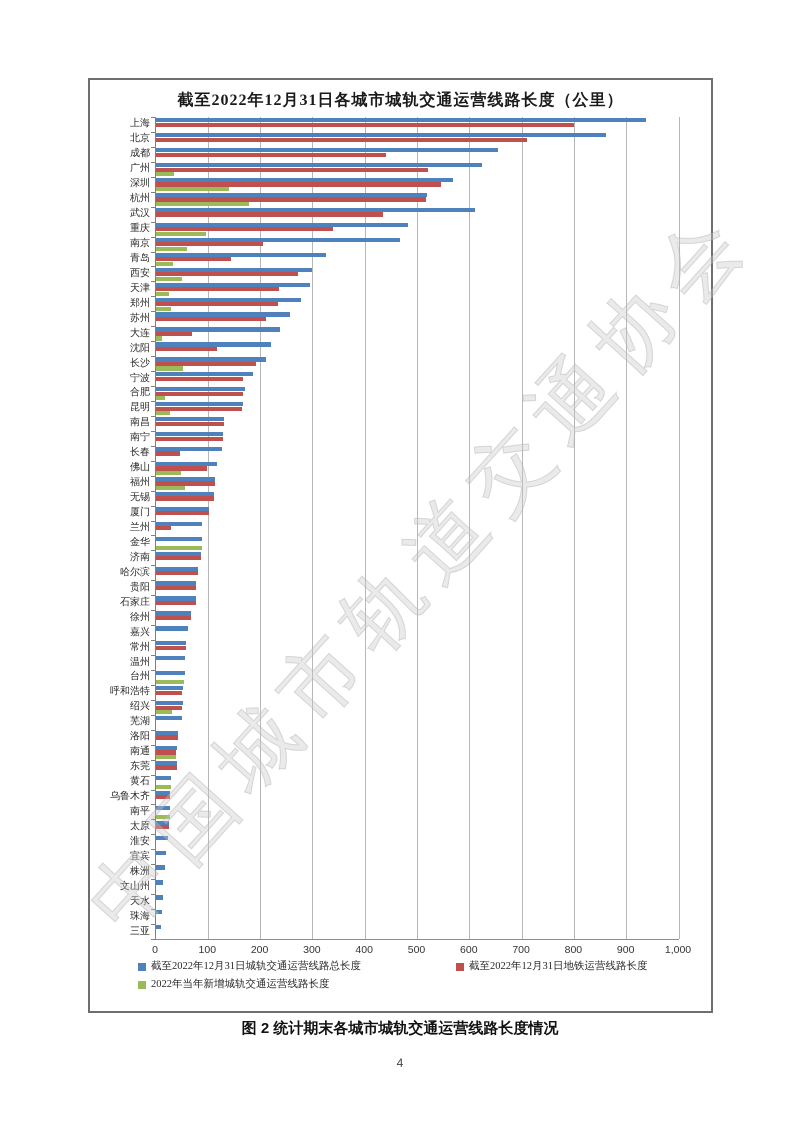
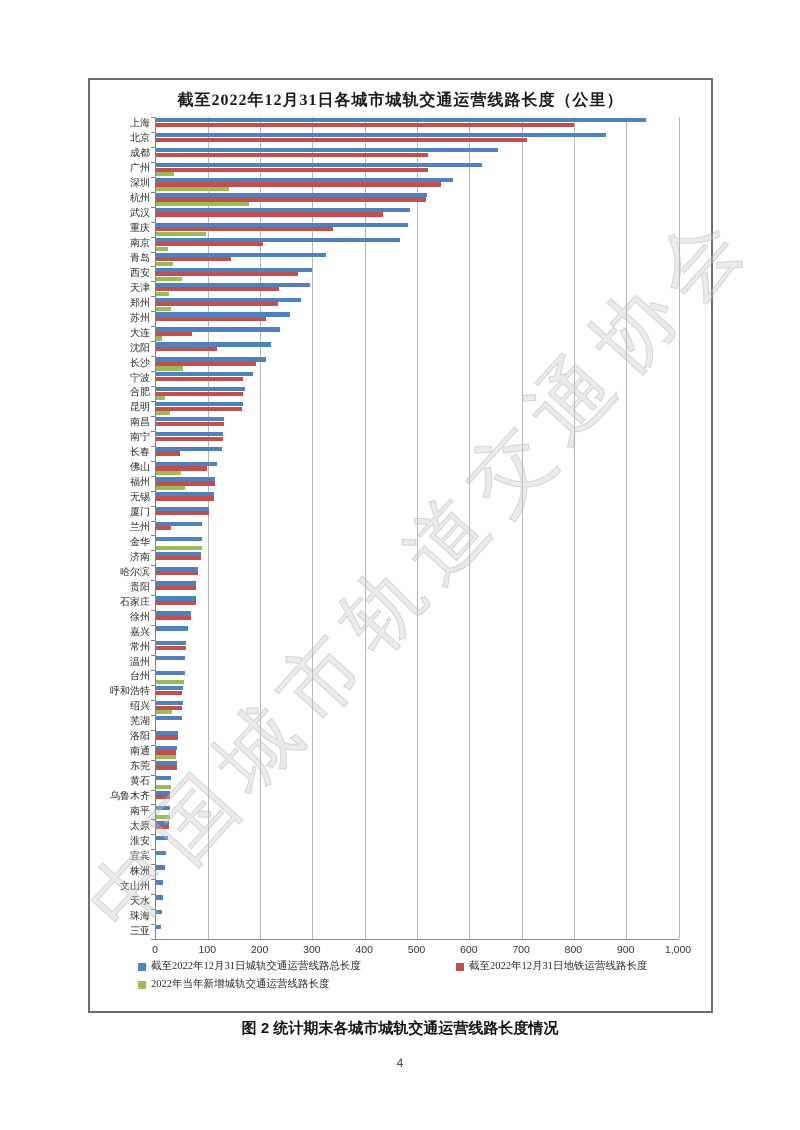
截至2022年12月31日地铁运营线路长度/成都: 440 -> 520
截至2022年12月31日城轨交通运营线路总长度/武汉: 610 -> 480
2022年当年新增城轨交通运营线路长度/南京: 60 -> 20
